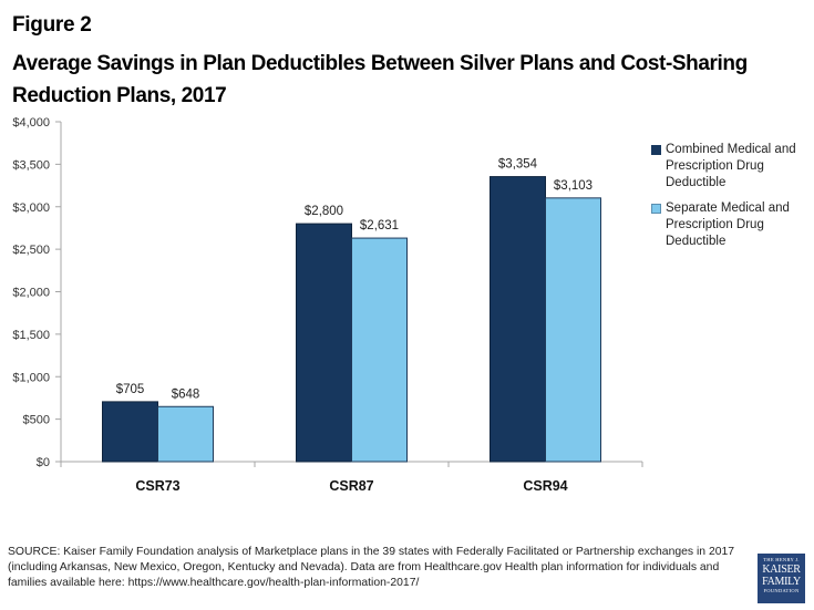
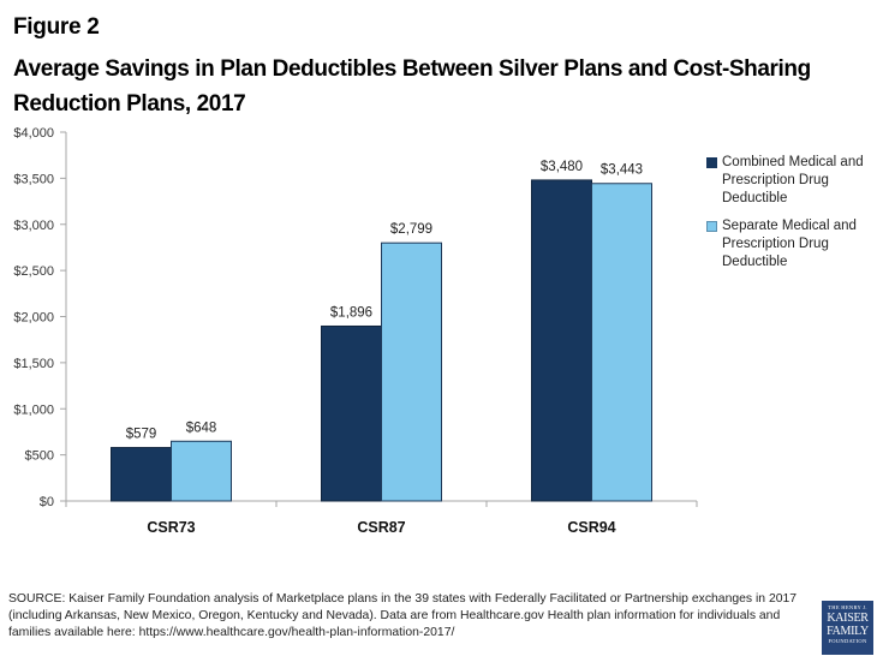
Combined Medical and Prescription Drug Deductible/CSR73: $705 -> $579
Combined Medical and Prescription Drug Deductible/CSR87: $2,800 -> $1,896
Separate Medical and Prescription Drug Deductible/CSR87: $2,631 -> $2,799
Combined Medical and Prescription Drug Deductible/CSR94: $3,354 -> $3,480
Separate Medical and Prescription Drug Deductible/CSR94: $3,103 -> $3,443
